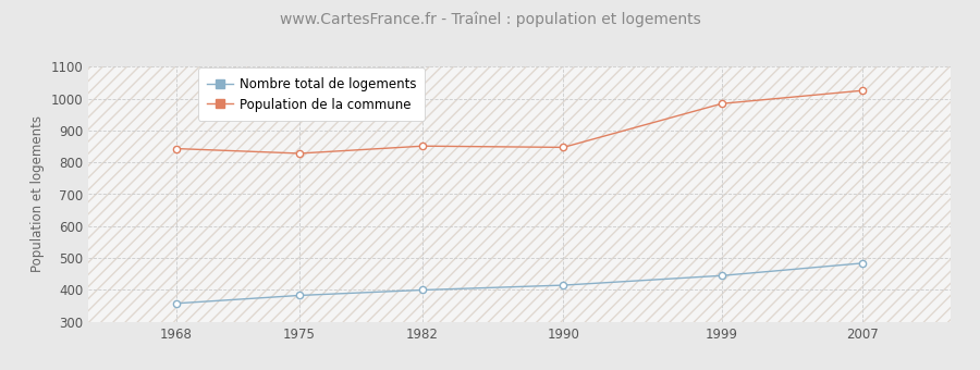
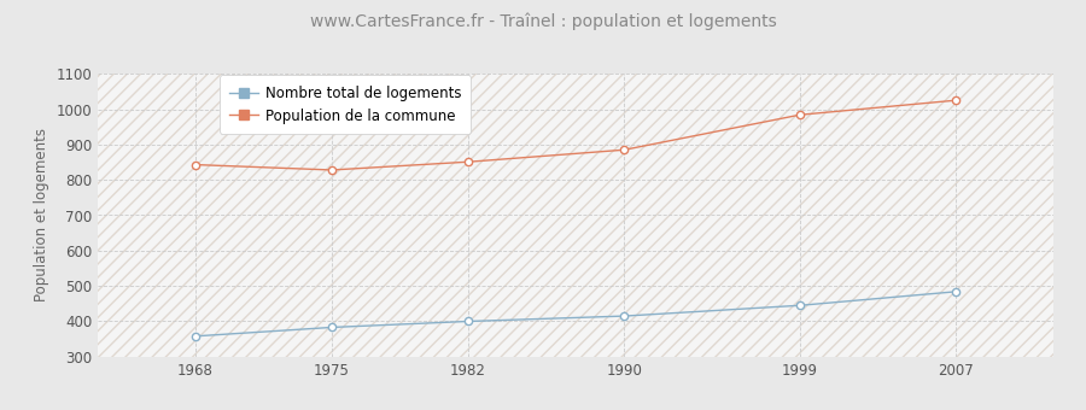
Population de la commune/1990: 847 -> 885
